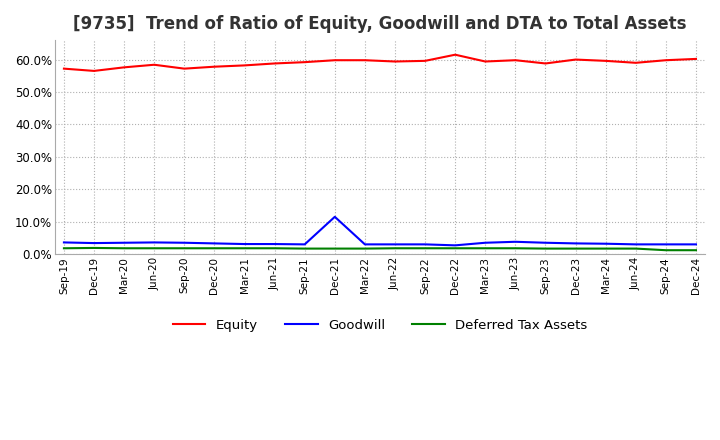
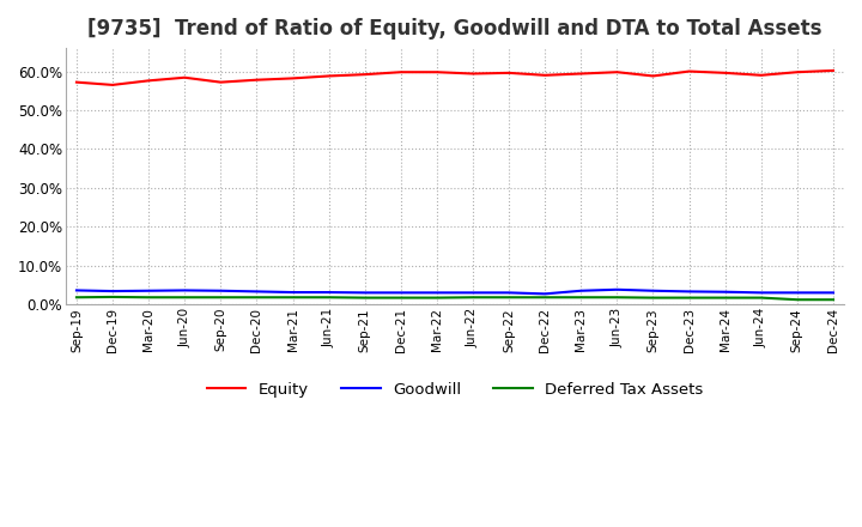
Goodwill/Dec-21: 11.5% -> 3.0%
Equity/Dec-22: 61.5% -> 59.0%
